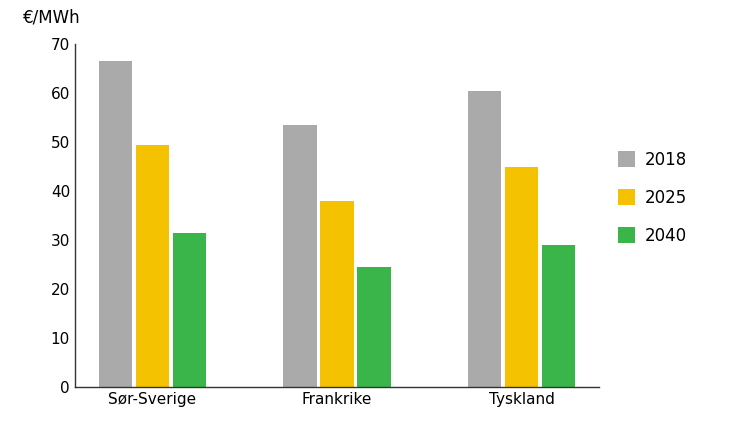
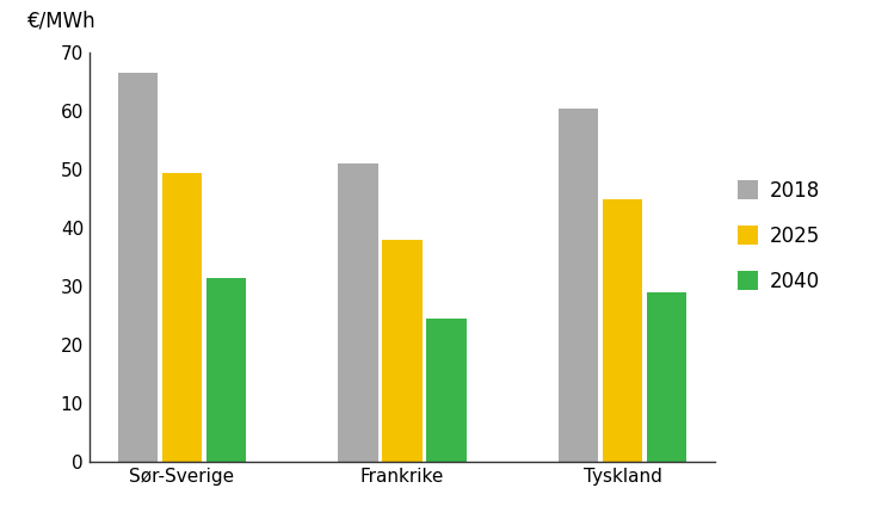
2018/Frankrike: 53.5 -> 51.0
